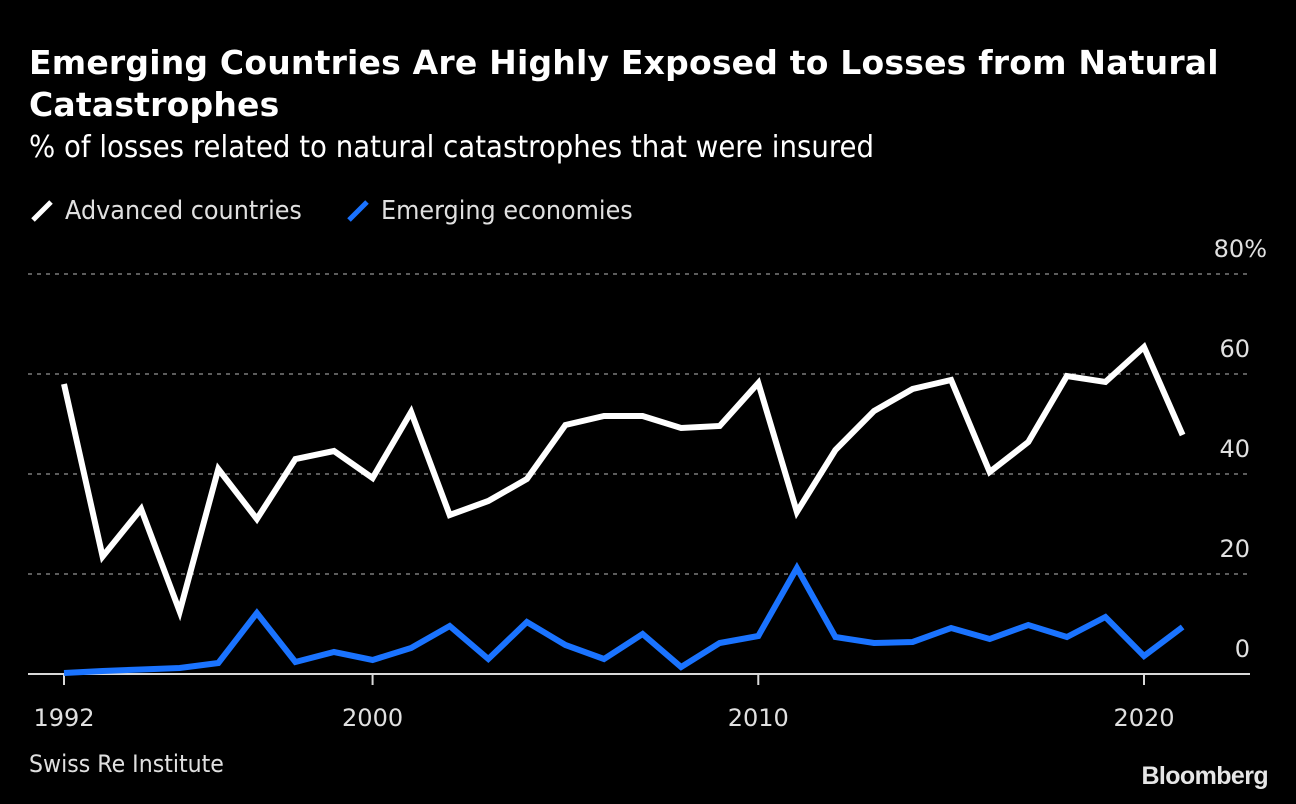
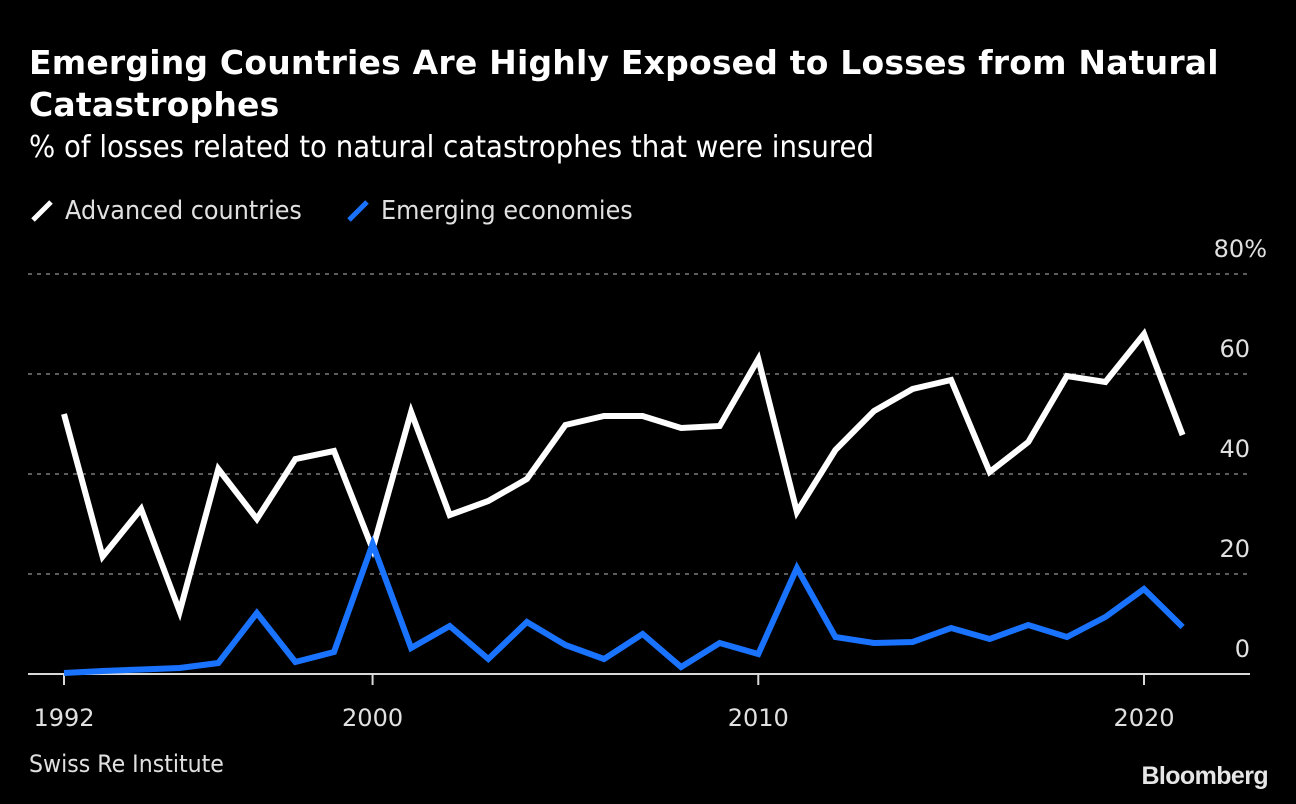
Advanced countries/1992: 58 -> 52
Advanced countries/2000: 39 -> 25
Emerging economies/2000: 3 -> 26
Advanced countries/2010: 58 -> 63
Emerging economies/2010: 8 -> 4
Advanced countries/2020: 65 -> 68
Emerging economies/2020: 4 -> 17
